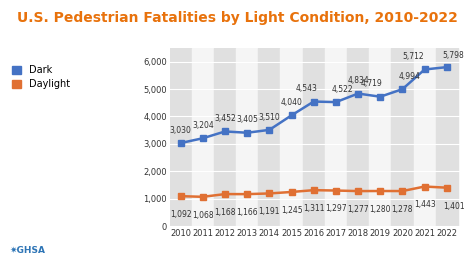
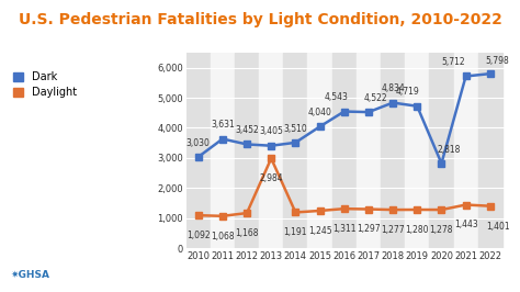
Dark/2011: 3,204 -> 3,631
Daylight/2013: 1,166 -> 2,984
Dark/2020: 4,994 -> 2,818
